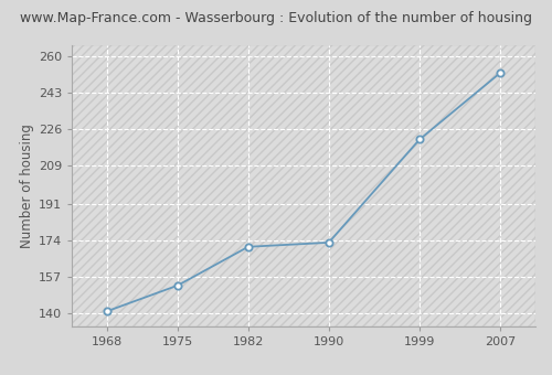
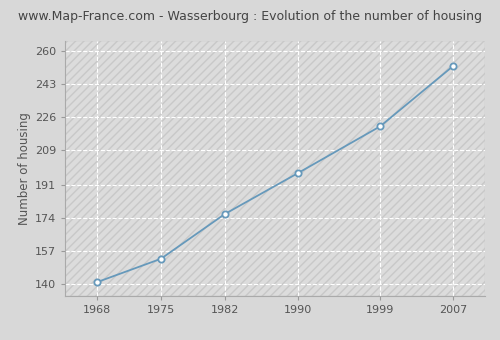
1982: 171 -> 176
1990: 173 -> 197
